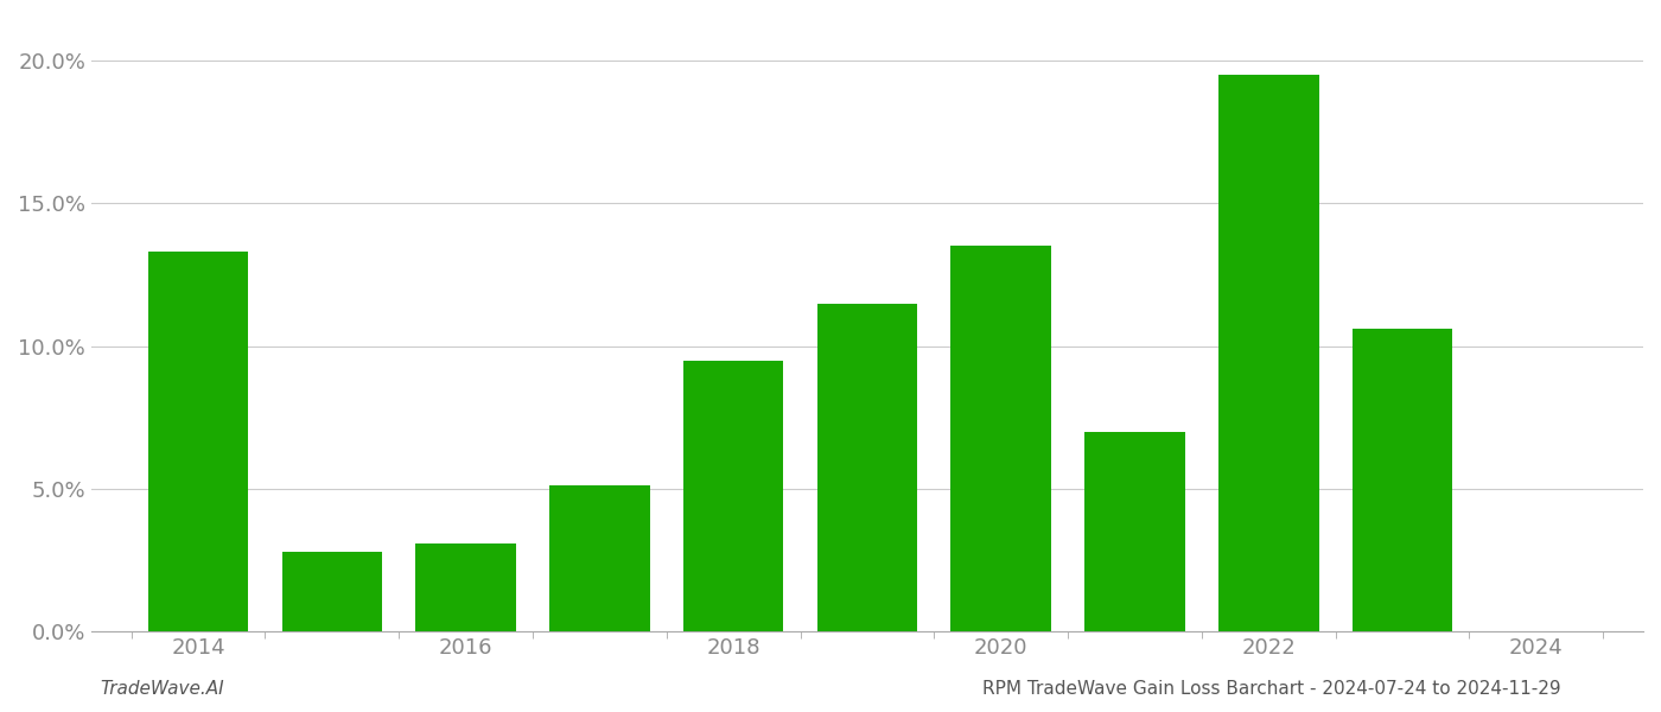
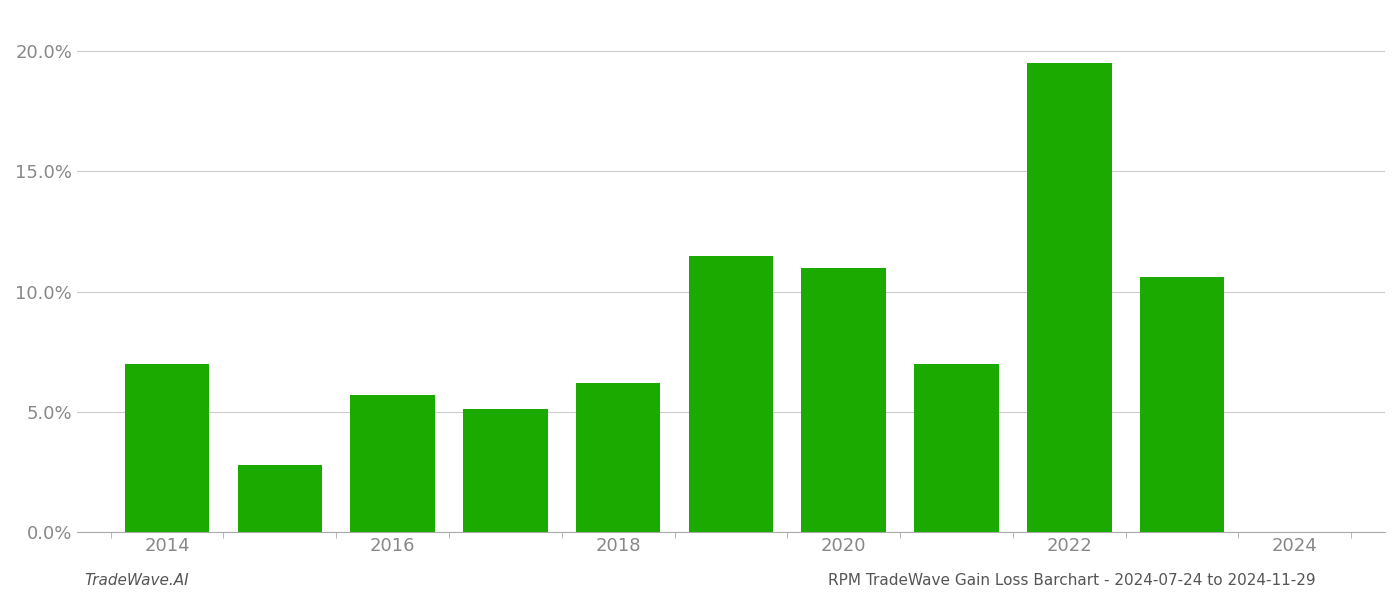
2014: 13.3% -> 7.0%
2016: 3.1% -> 5.7%
2018: 9.5% -> 6.2%
2020: 13.5% -> 11.0%
